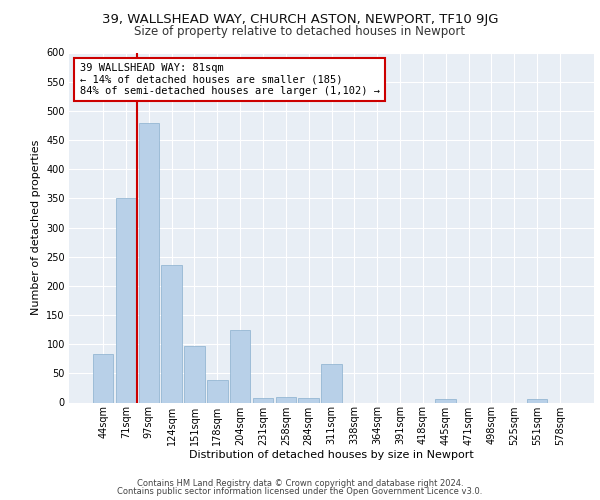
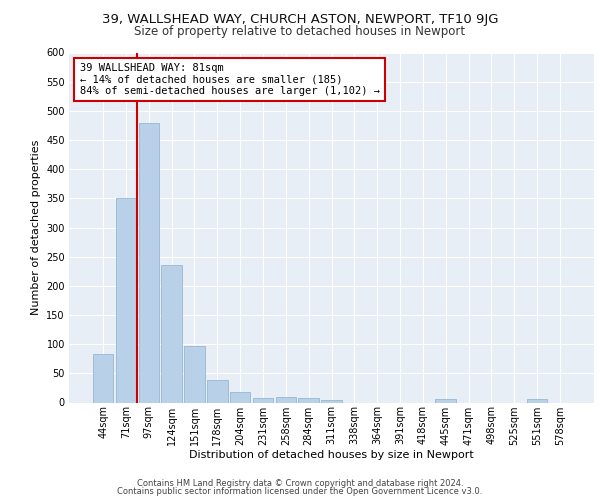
204sqm: 124 -> 18
311sqm: 66 -> 5
